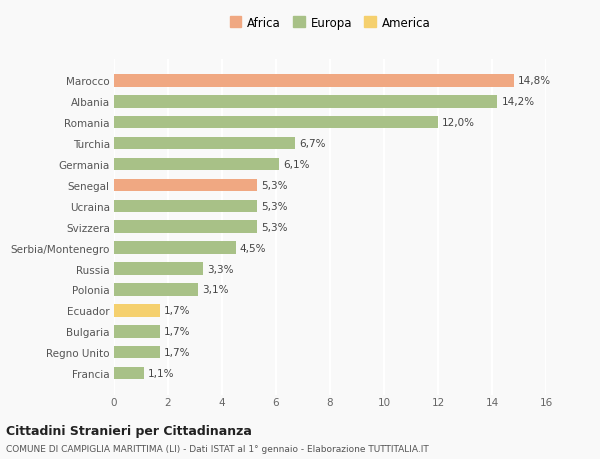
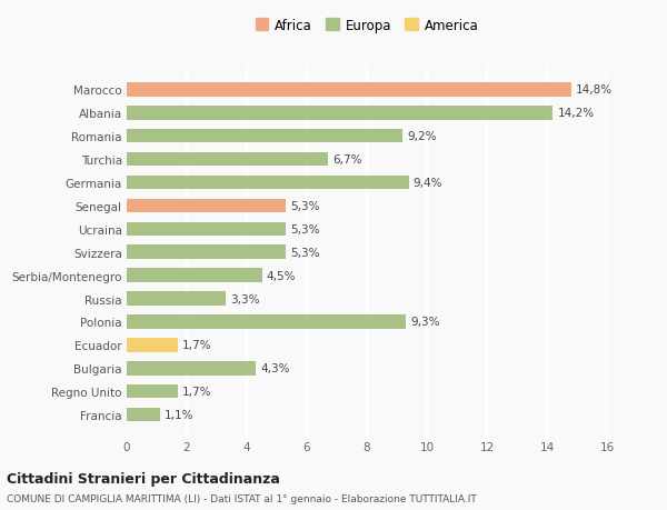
Romania: 12,0% -> 9,2%
Germania: 6,1% -> 9,4%
Polonia: 3,1% -> 9,3%
Bulgaria: 1,7% -> 4,3%
